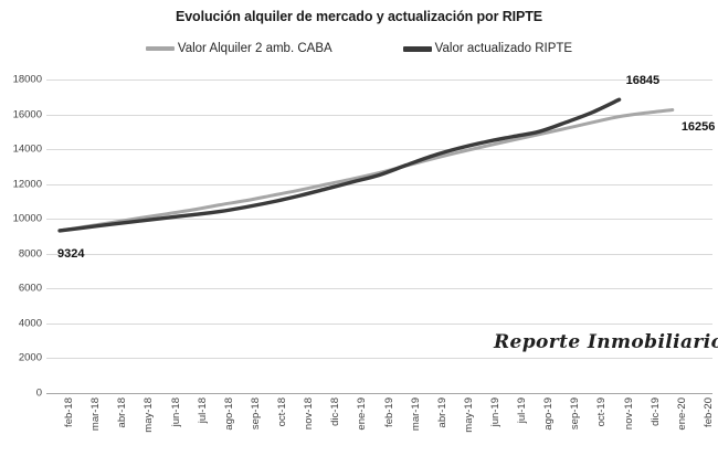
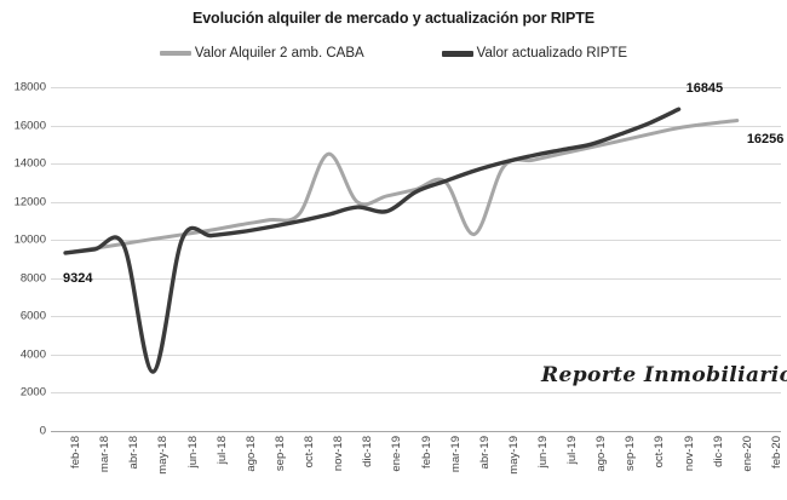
Valor actualizado RIPTE/may-18: 9900 -> 3100
Valor Alquiler 2 amb. CABA/nov-18: 11600 -> 14500
Valor actualizado RIPTE/ene-19: 12100 -> 11500
Valor Alquiler 2 amb. CABA/abr-19: 13400 -> 10300
